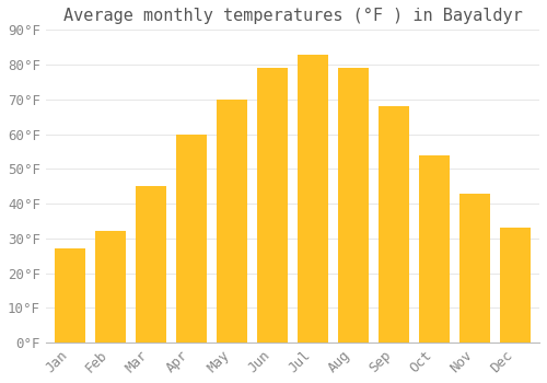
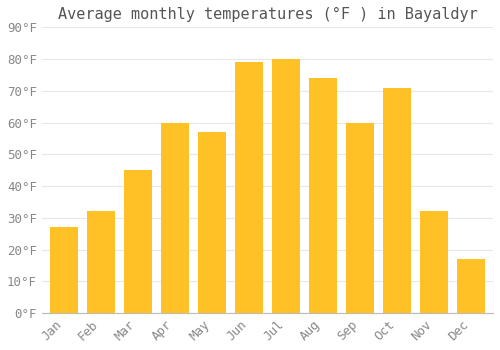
May: 70°F -> 57°F
Jul: 83°F -> 80°F
Aug: 79°F -> 74°F
Sep: 68°F -> 60°F
Oct: 54°F -> 71°F
Nov: 43°F -> 32°F
Dec: 33°F -> 17°F
